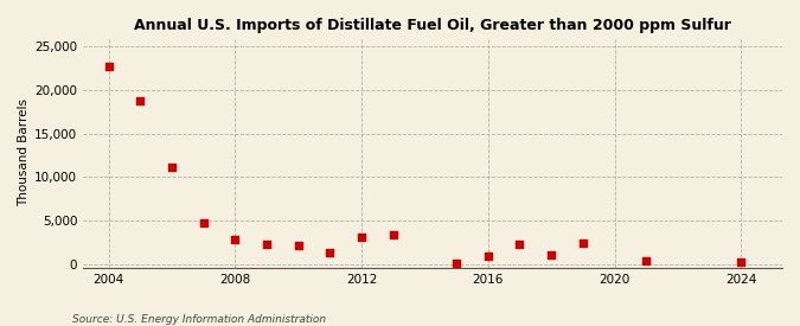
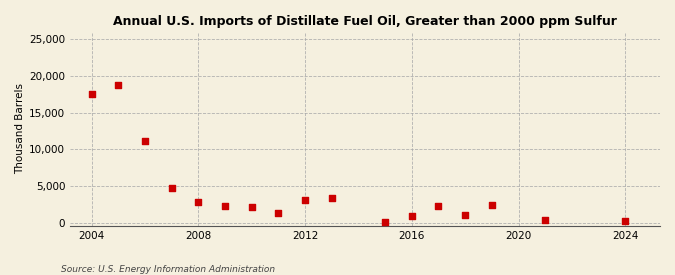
2004: 22,700 -> 17,600
